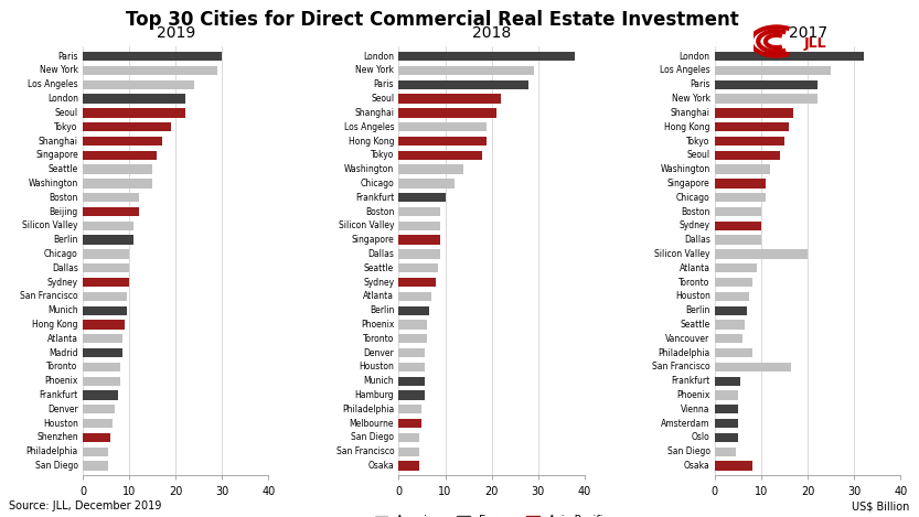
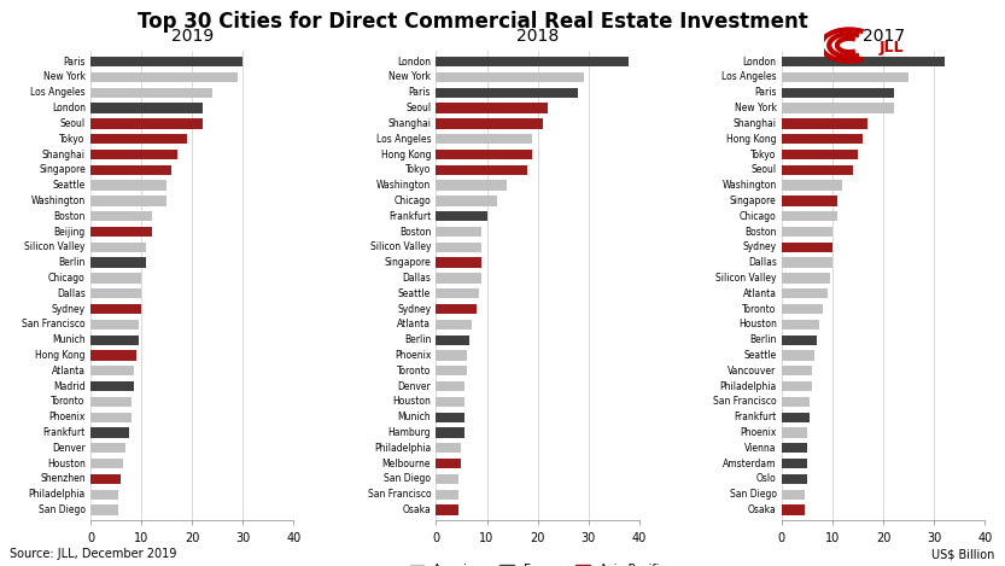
2017/Silicon Valley: 20.0 -> 9.5
2017/Philadelphia: 8.0 -> 6.0
2017/San Francisco: 16.5 -> 5.5
2017/Osaka: 8.0 -> 4.5
